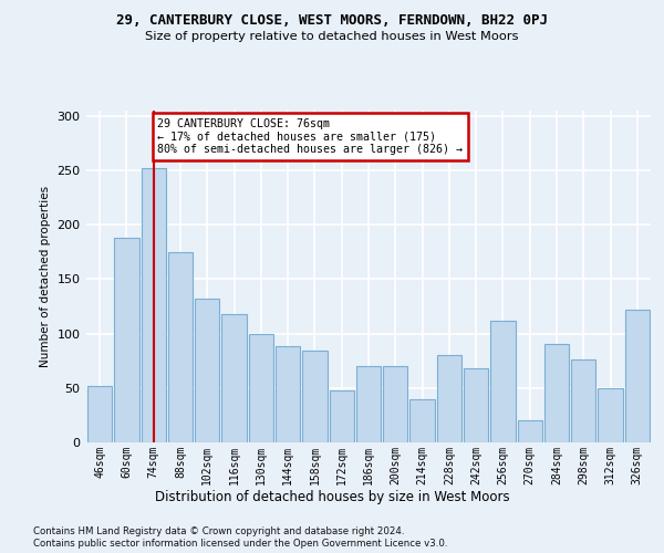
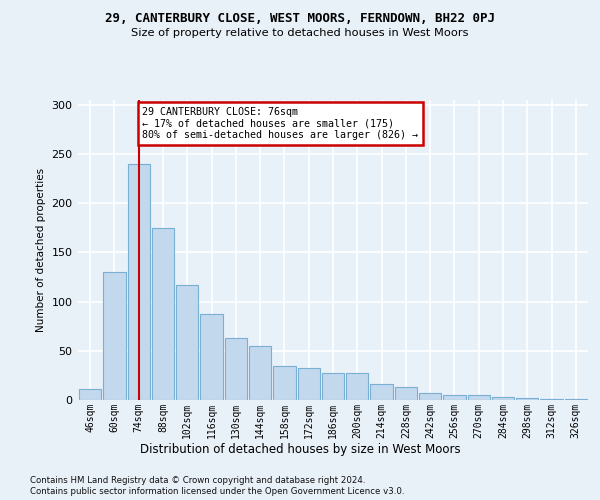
46sqm: 52 -> 11
60sqm: 188 -> 130
74sqm: 252 -> 240
102sqm: 132 -> 117
116sqm: 118 -> 87
130sqm: 100 -> 63
144sqm: 88 -> 55
158sqm: 84 -> 35
172sqm: 48 -> 33
186sqm: 70 -> 27
200sqm: 70 -> 27
214sqm: 40 -> 16
228sqm: 80 -> 13
242sqm: 68 -> 7
256sqm: 112 -> 5
270sqm: 20 -> 5
284sqm: 90 -> 3
298sqm: 76 -> 2
312sqm: 50 -> 1
326sqm: 122 -> 1
